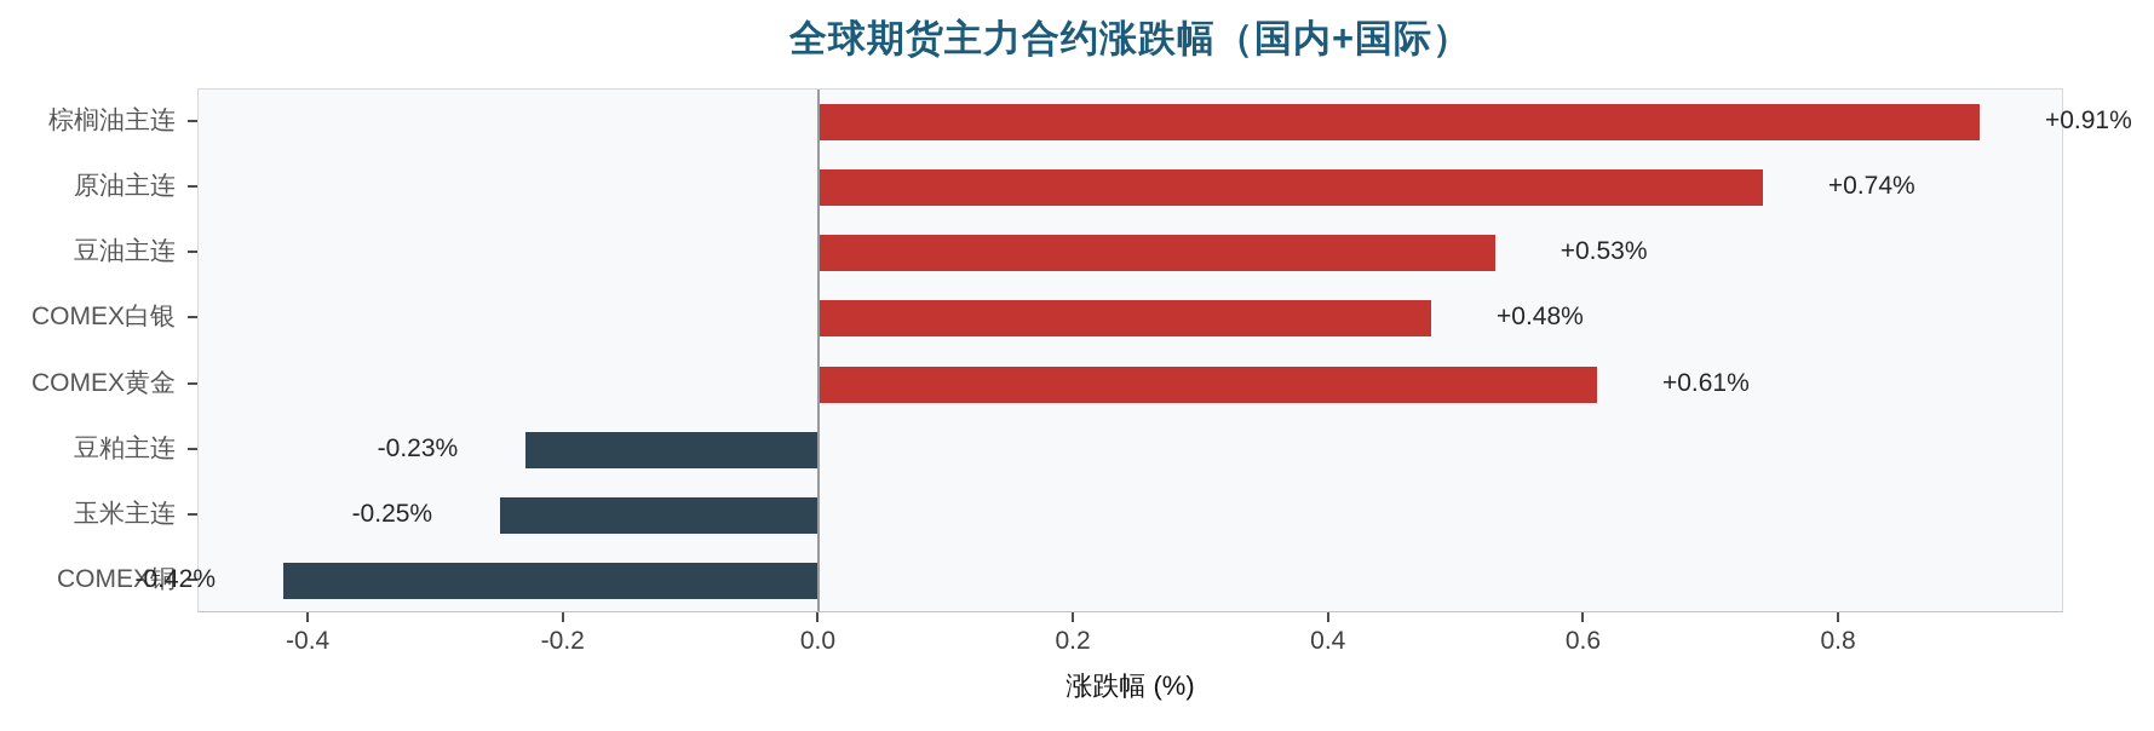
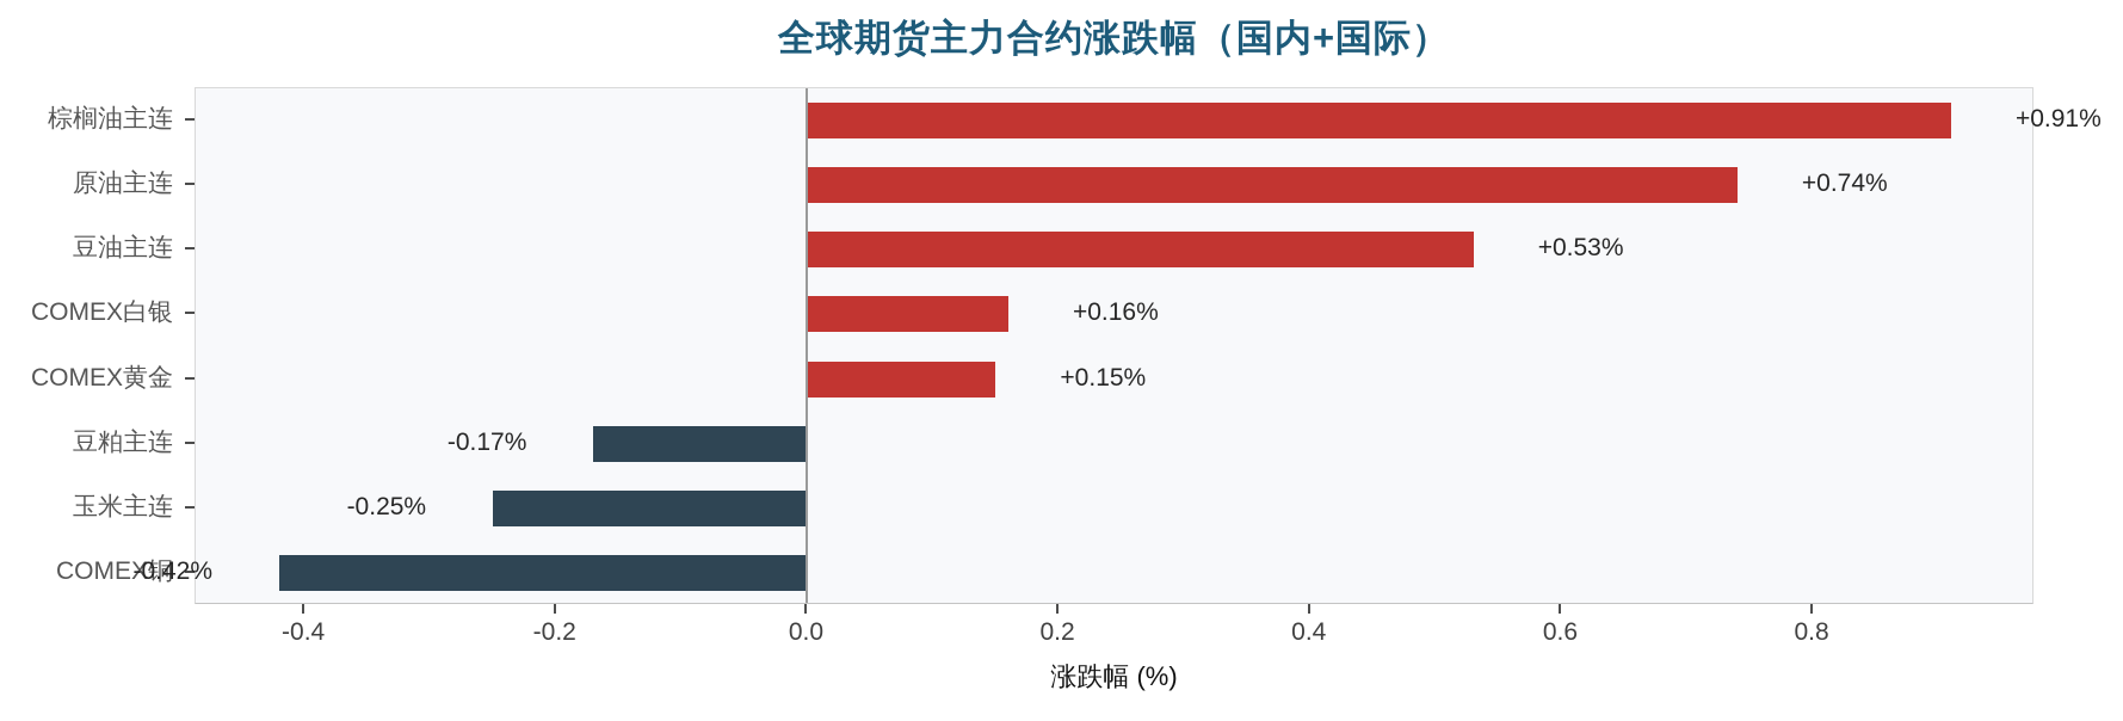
COMEX白银: +0.48% -> +0.16%
COMEX黄金: +0.61% -> +0.15%
豆粕主连: -0.23% -> -0.17%
